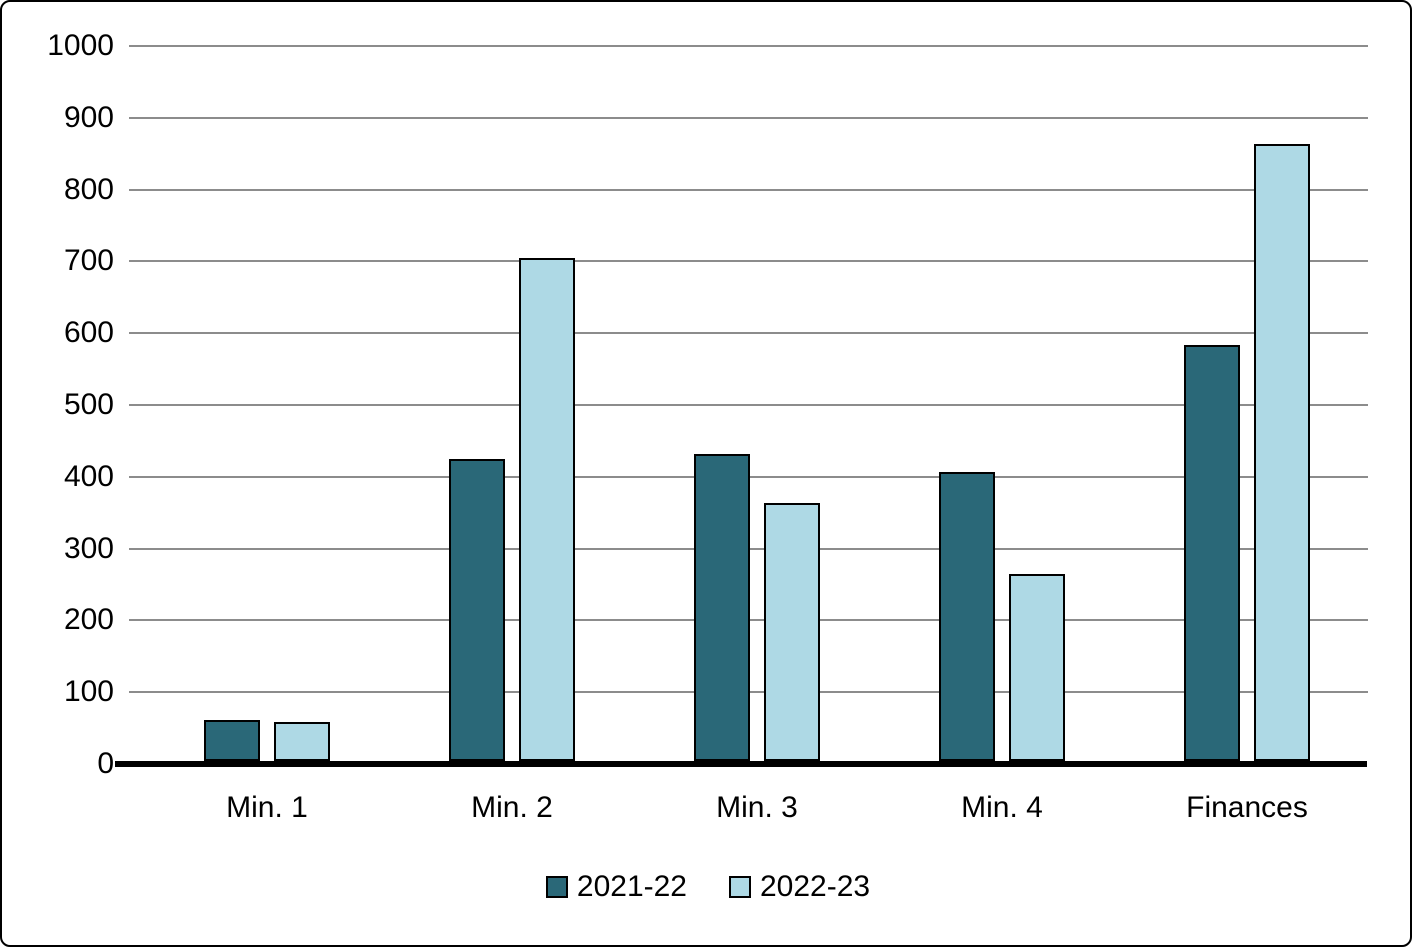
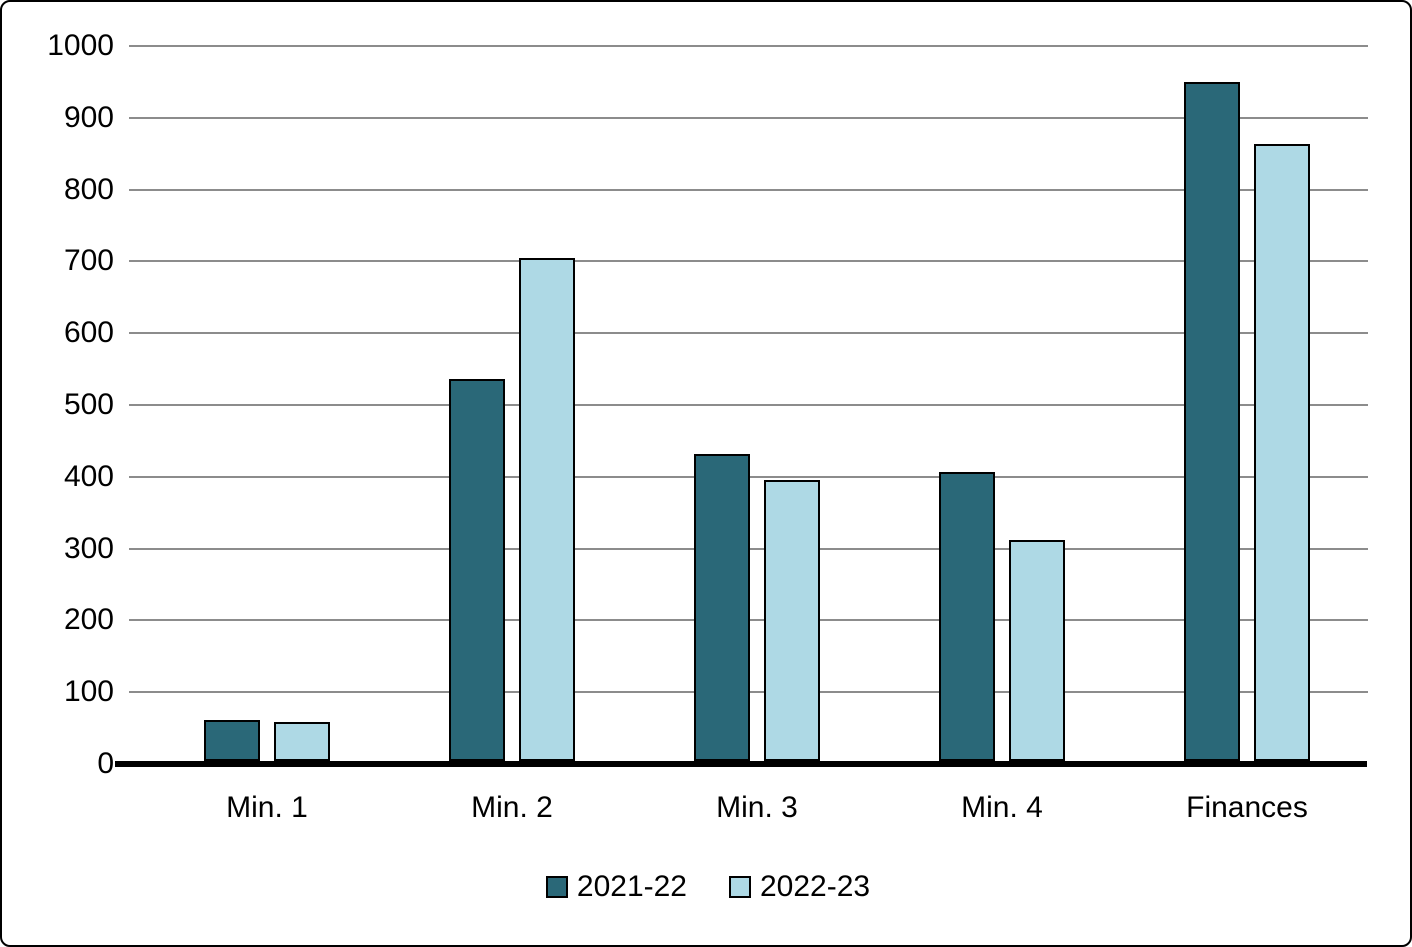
2021-22/Min. 2: 420 -> 530
2022-23/Min. 3: 360 -> 390
2022-23/Min. 4: 260 -> 310
2021-22/Finances: 580 -> 940
